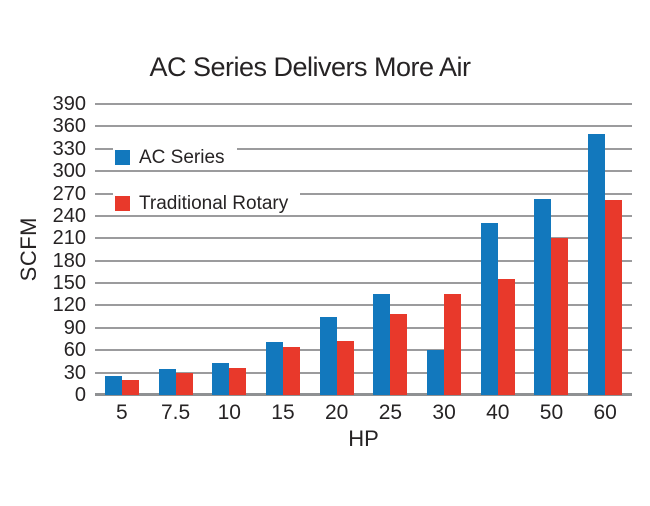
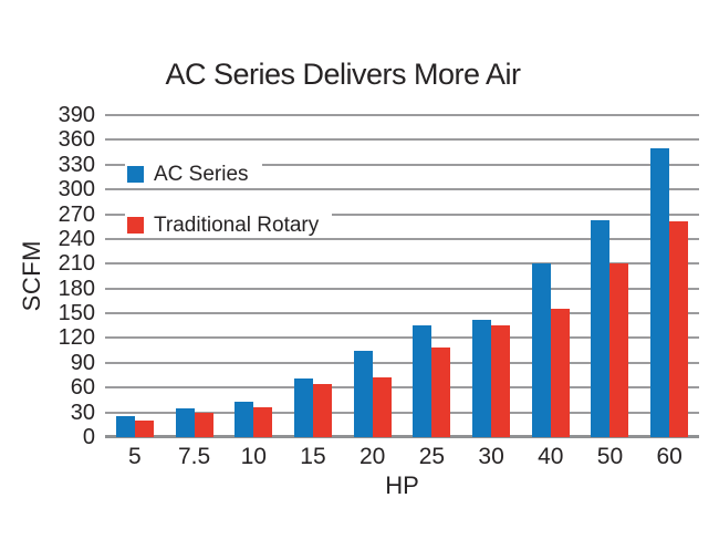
AC Series/30: 60 -> 140
AC Series/40: 230 -> 210
